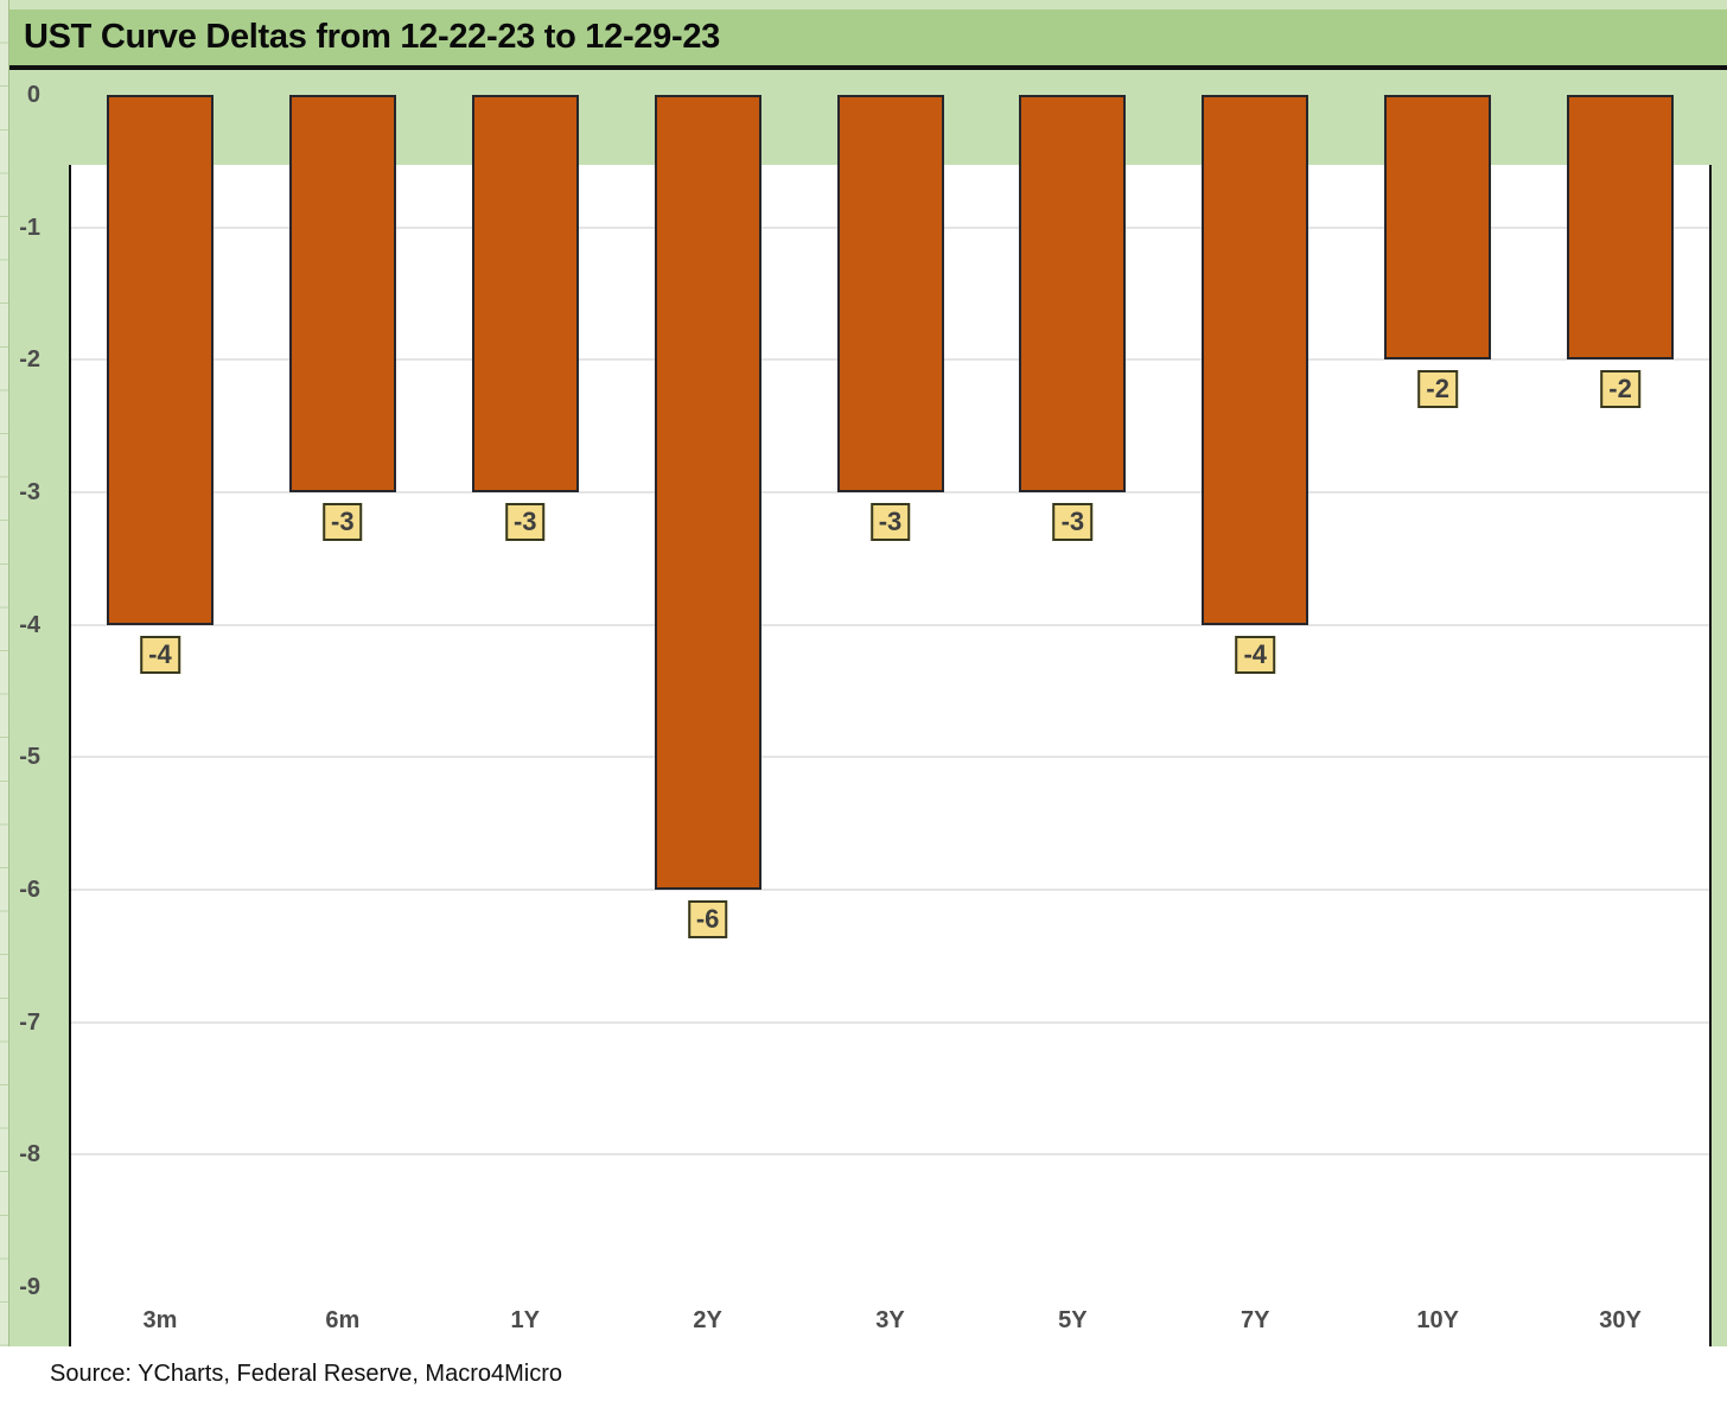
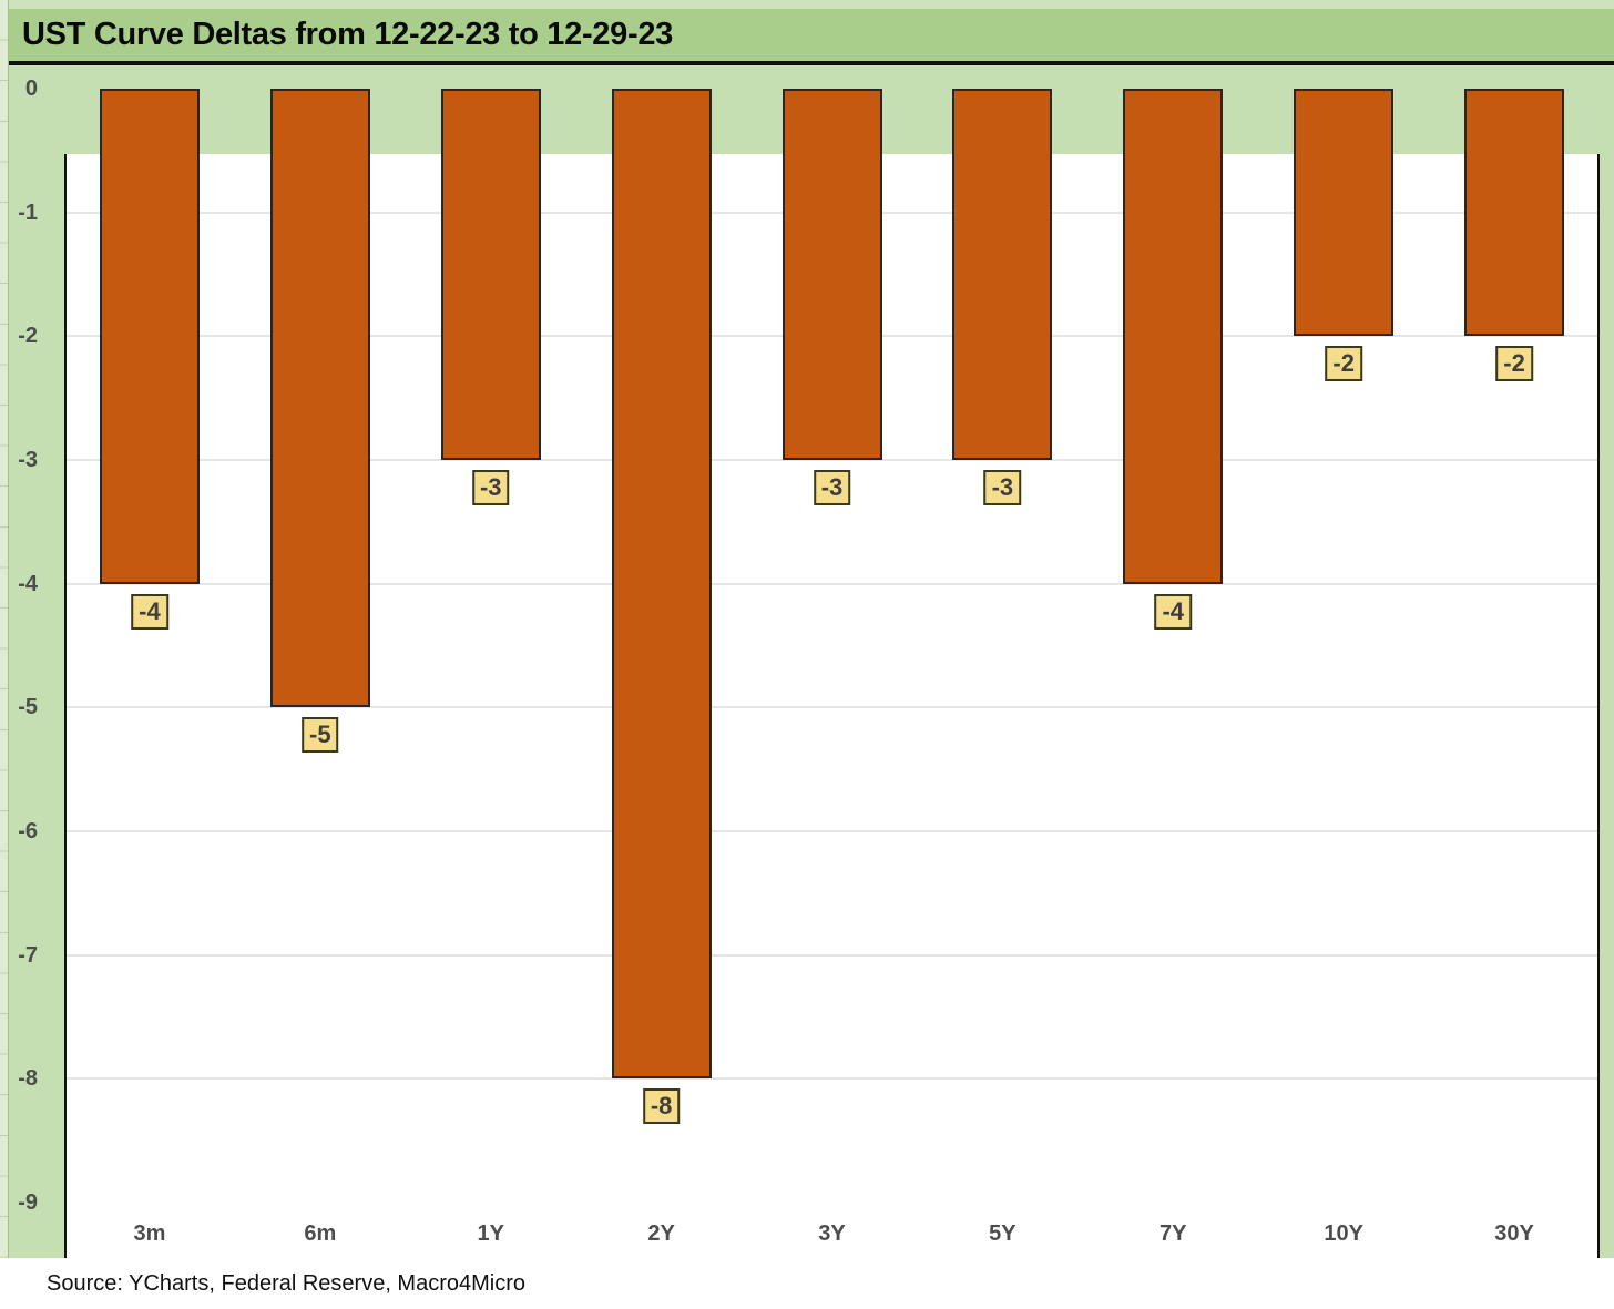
6m: -3 -> -5
2Y: -6 -> -8
